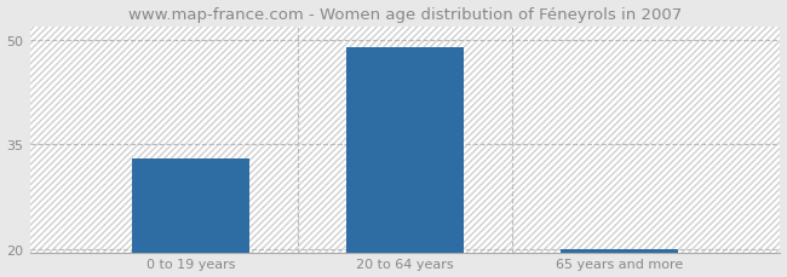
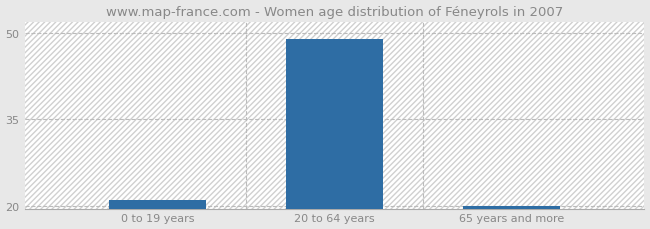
0 to 19 years: 33 -> 21
